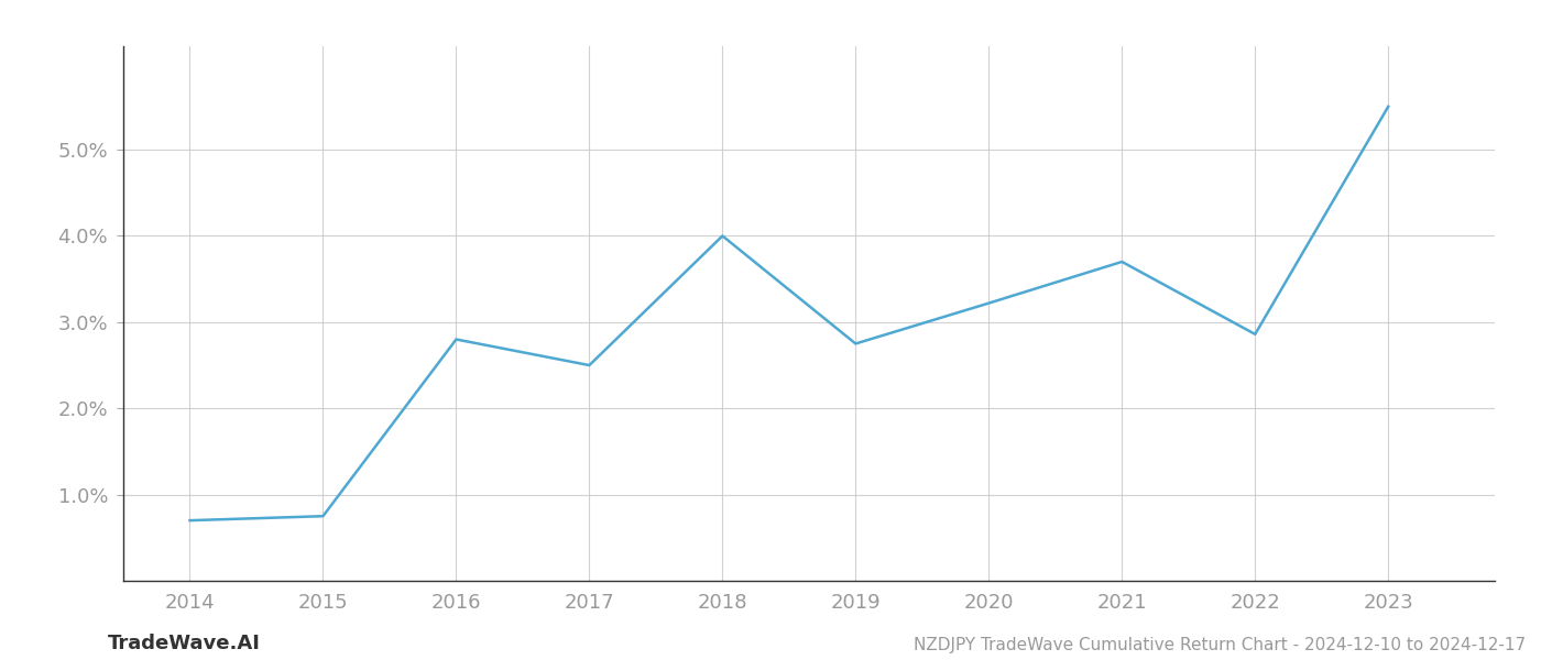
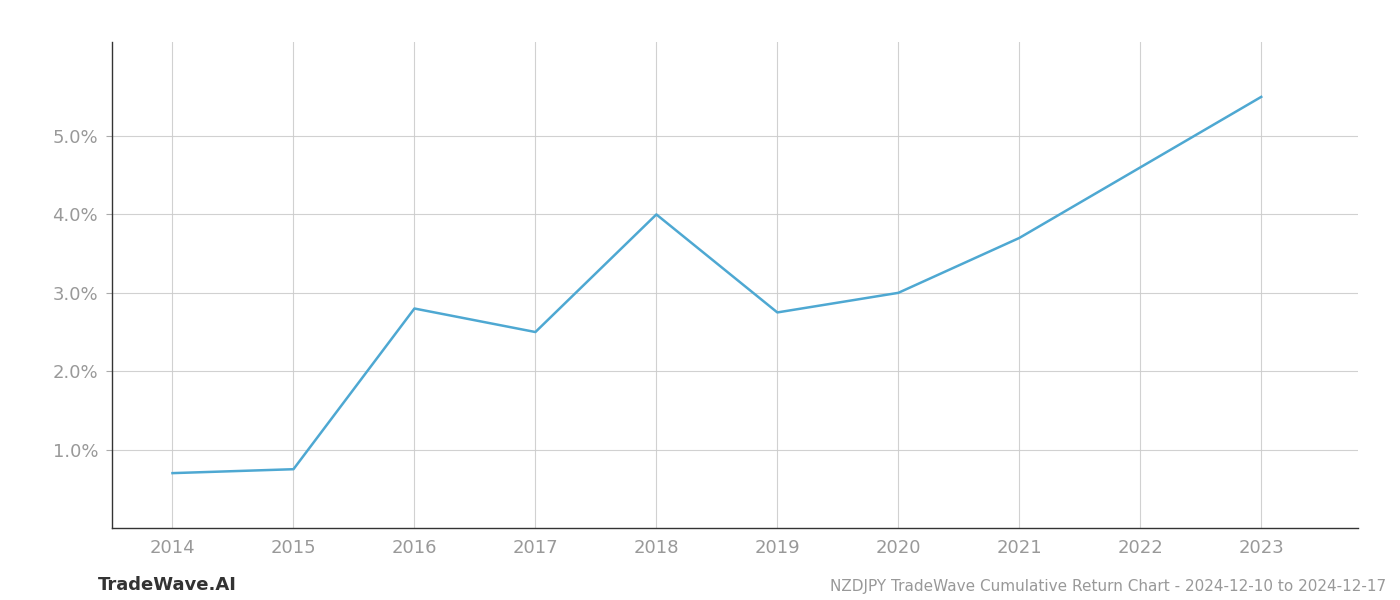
2020: 3.22% -> 3.00%
2022: 2.86% -> 4.60%
